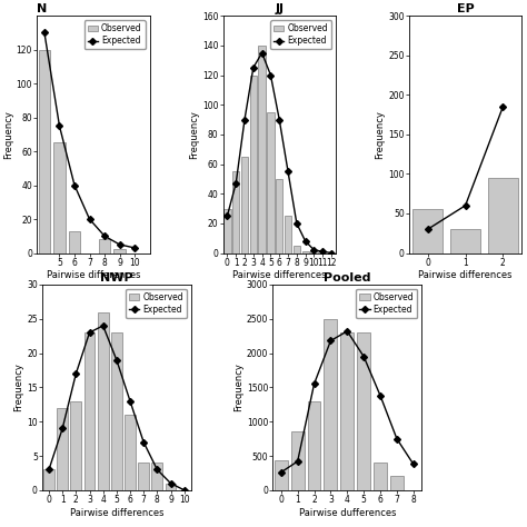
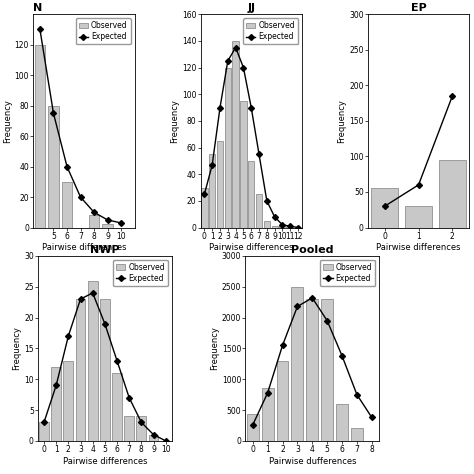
N/Observed/5: 65 -> 80
N/Observed/6: 13 -> 30
Pooled/Expected/1: 420 -> 780
Pooled/Observed/6: 400 -> 600
